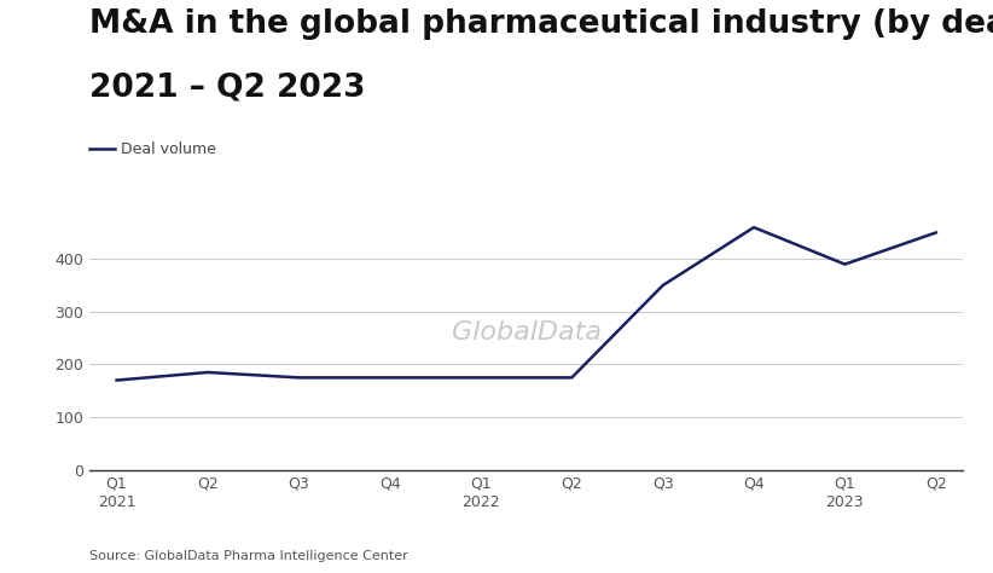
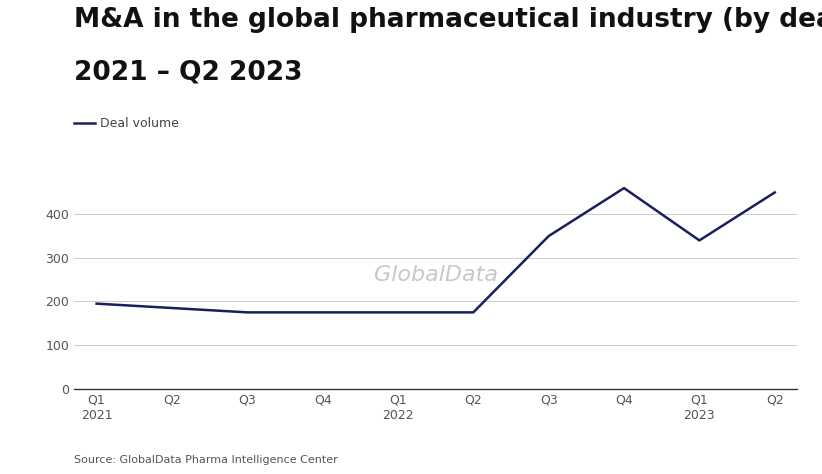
Q1 2021: 170 -> 195
Q1 2023: 390 -> 340
